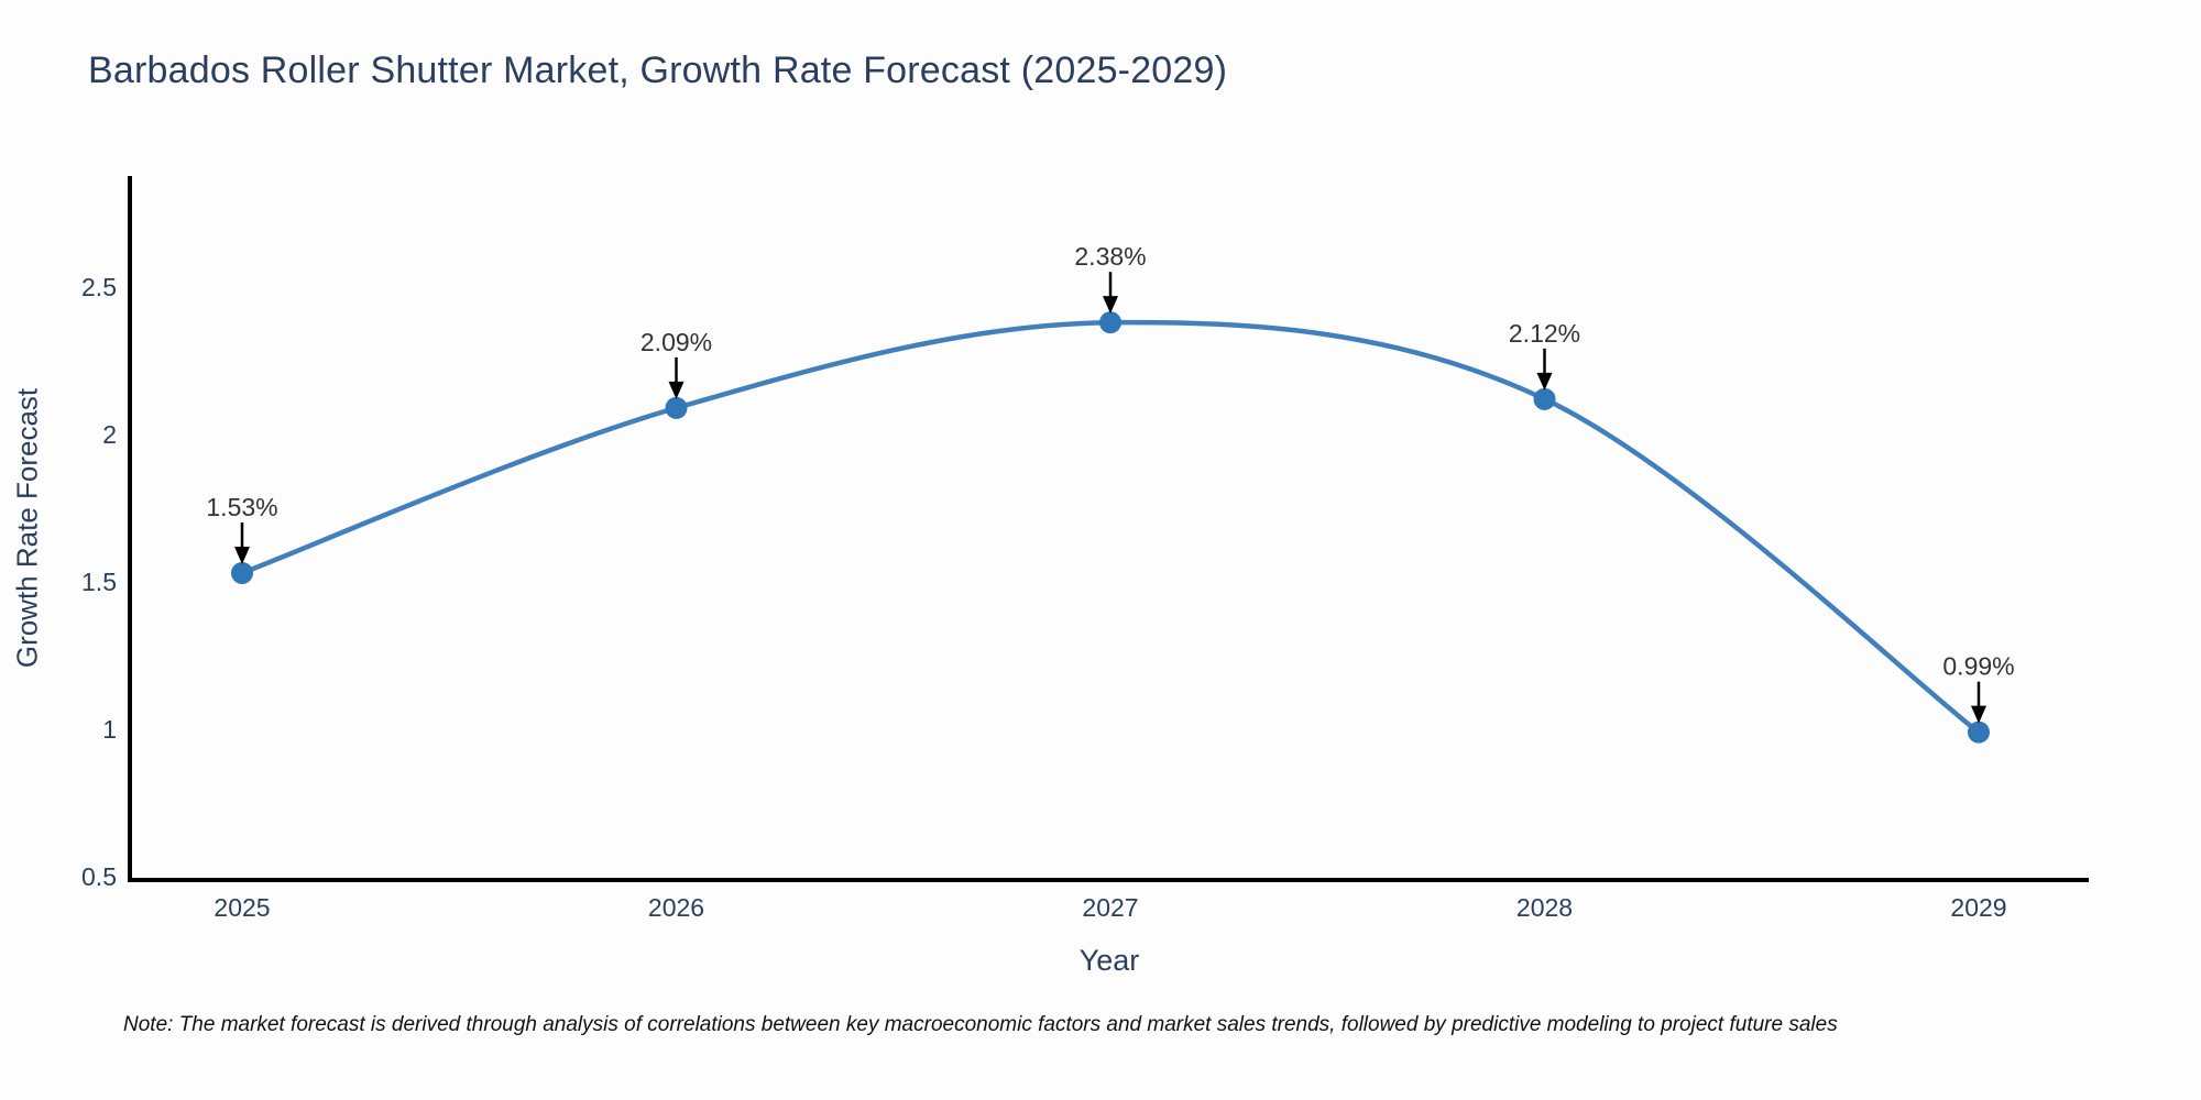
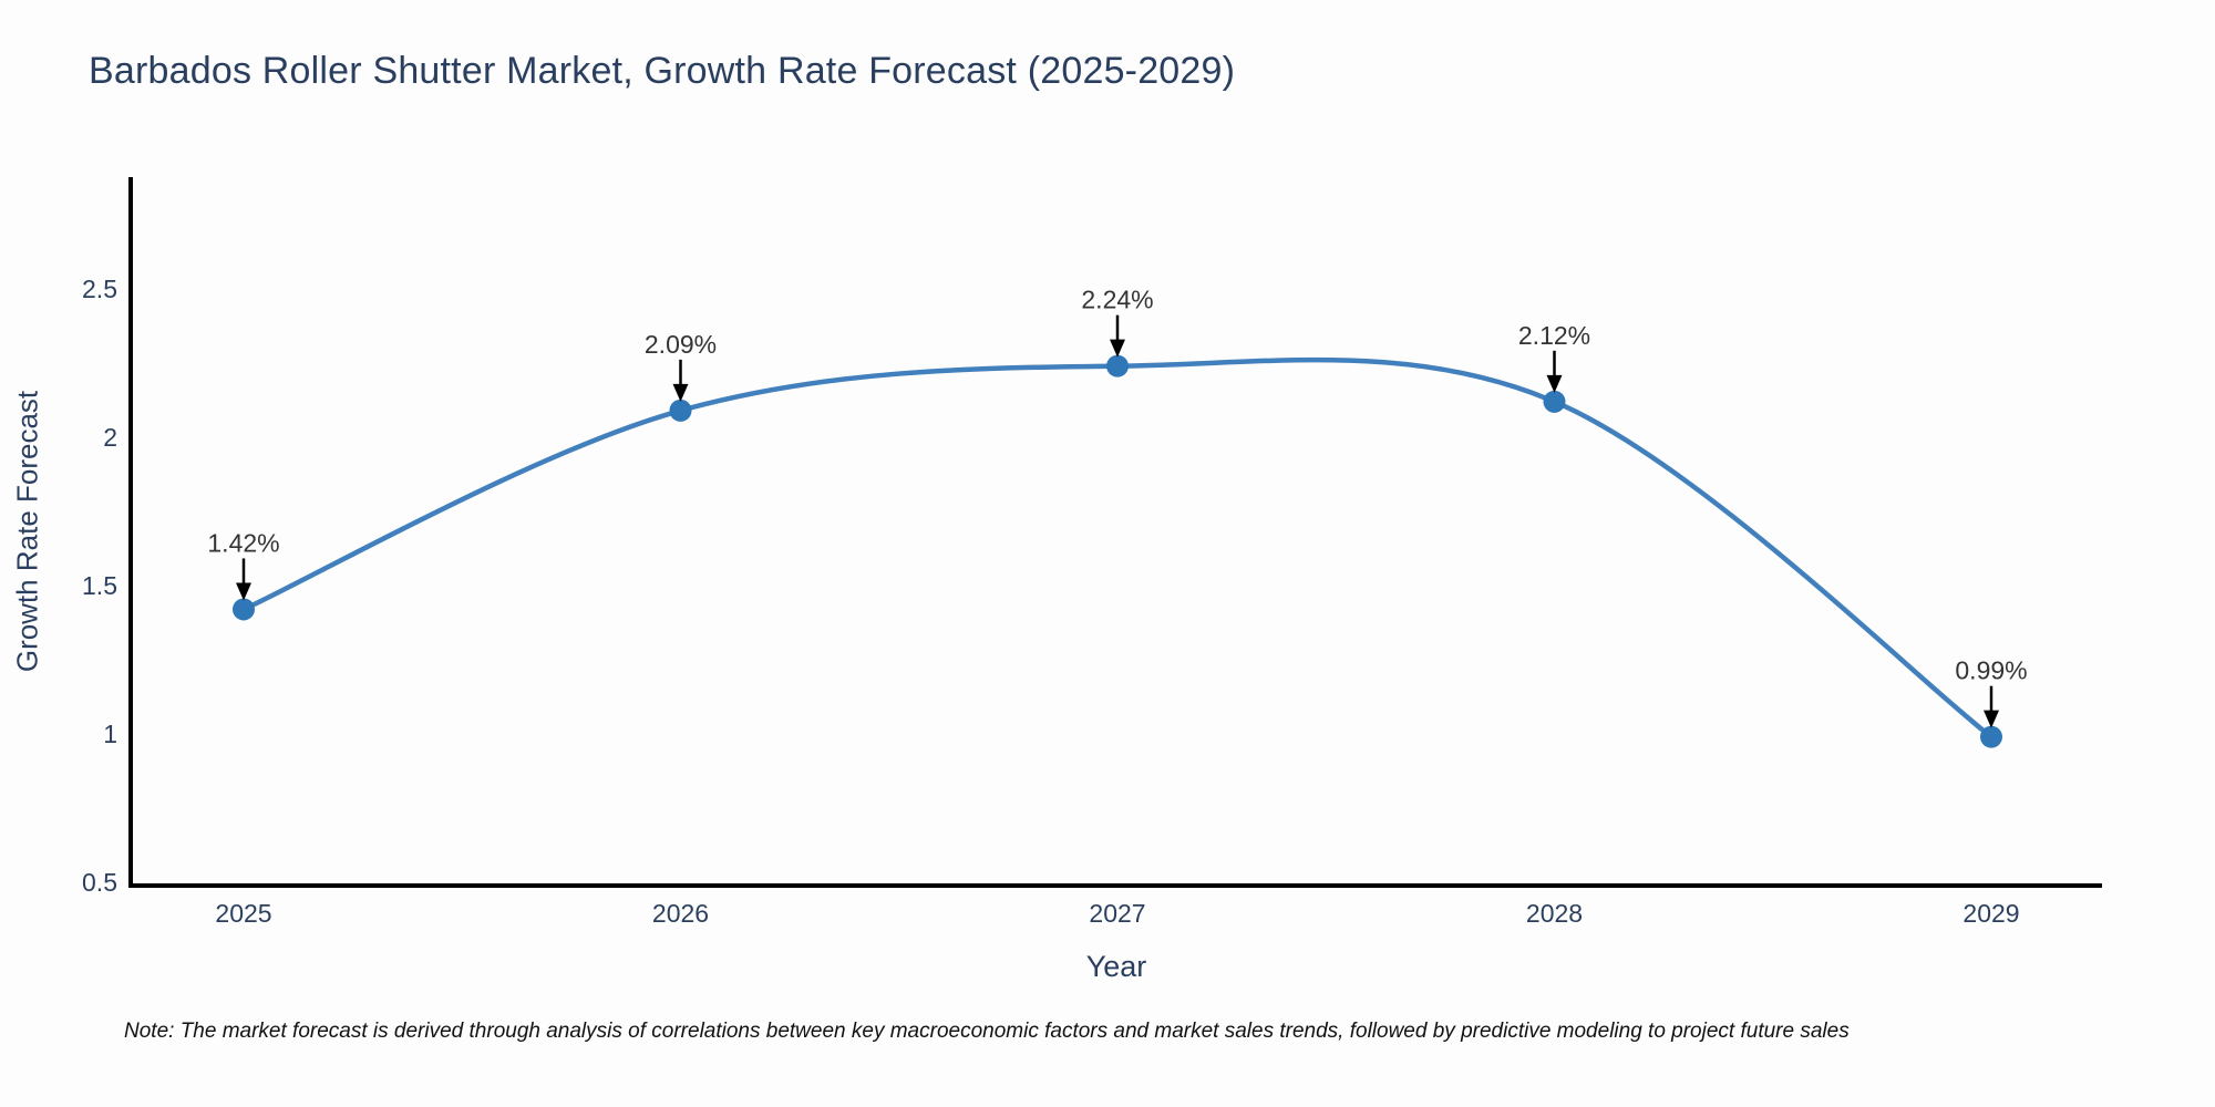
2025: 1.53% -> 1.42%
2027: 2.38% -> 2.24%
